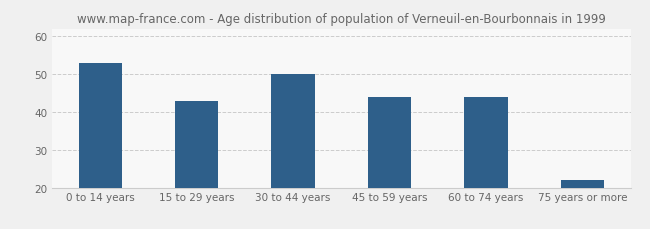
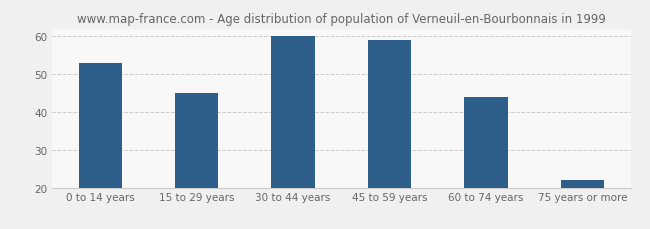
15 to 29 years: 43 -> 45
30 to 44 years: 50 -> 60
45 to 59 years: 44 -> 59
